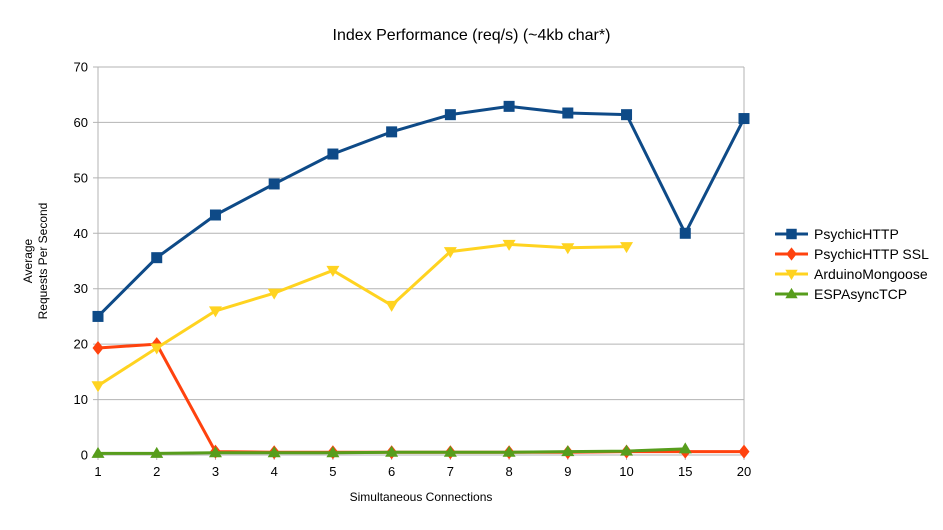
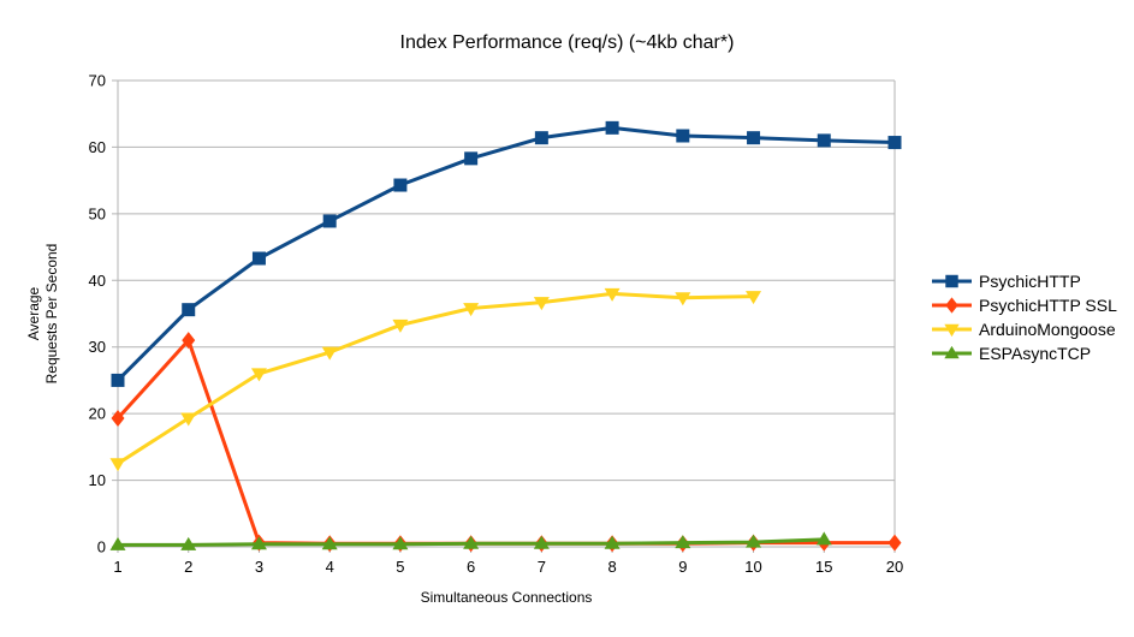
PsychicHTTP SSL/2: 20 -> 31
ArduinoMongoose/6: 27 -> 36
PsychicHTTP/15: 40 -> 61
